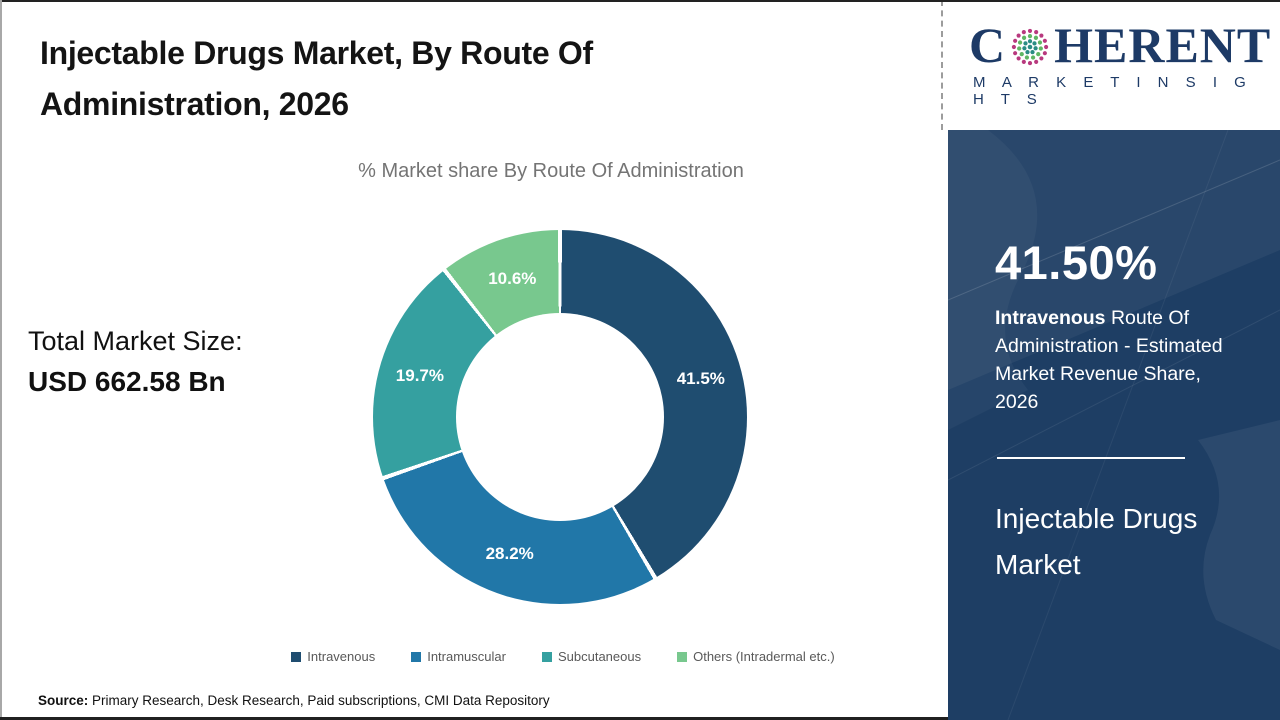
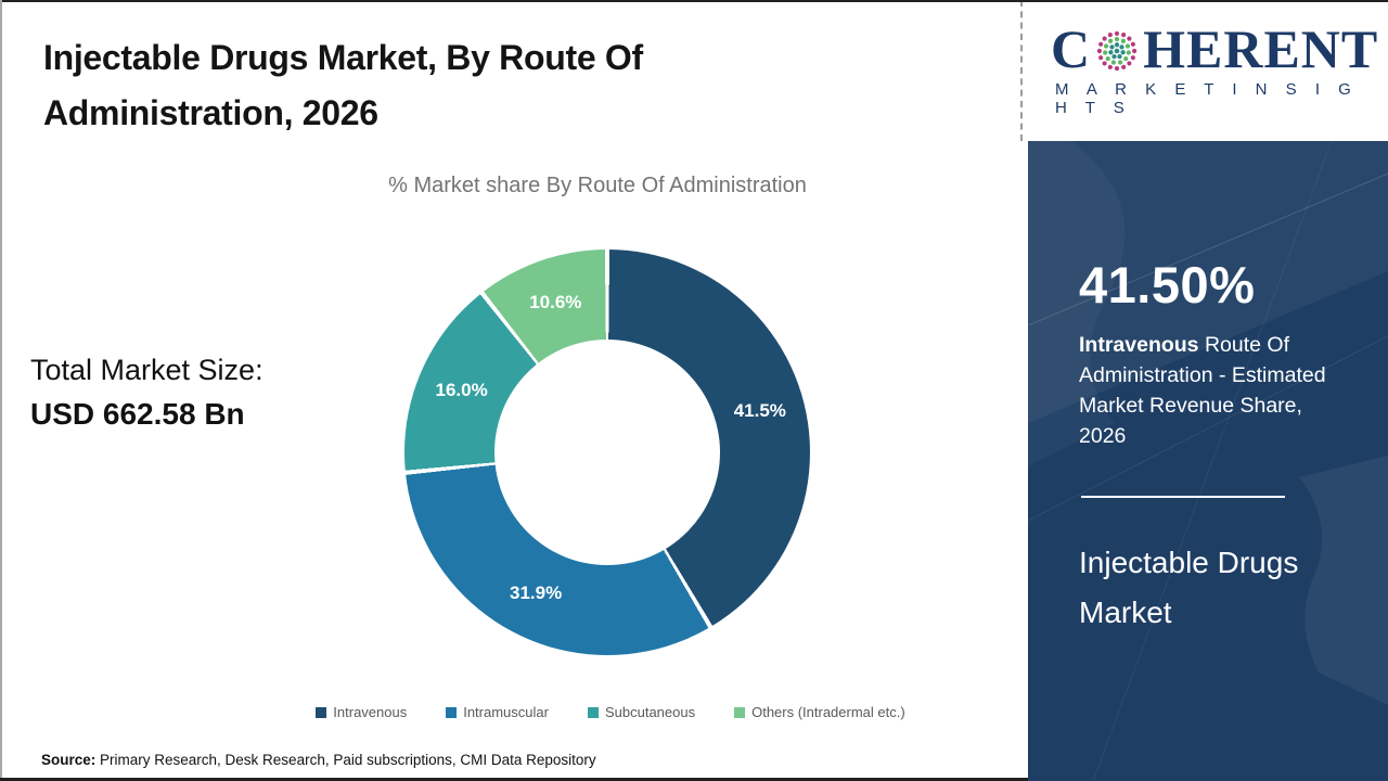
Intramuscular: 28.2% -> 31.9%
Subcutaneous: 19.7% -> 16.0%
